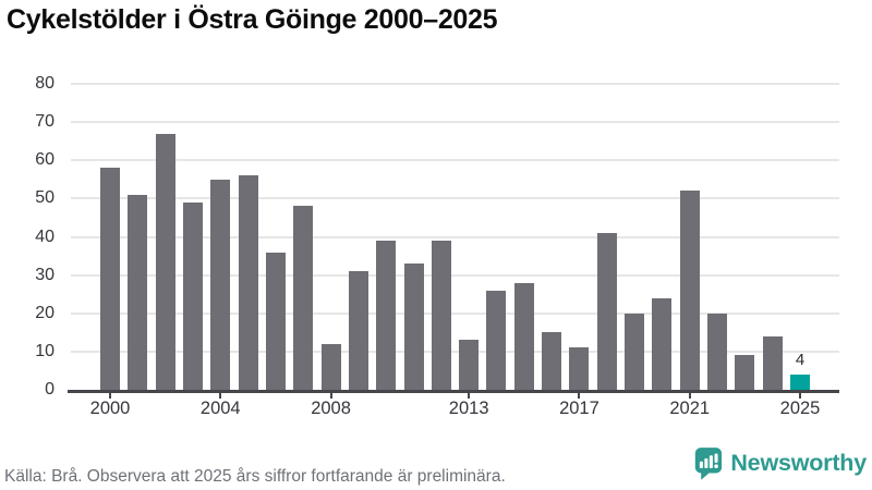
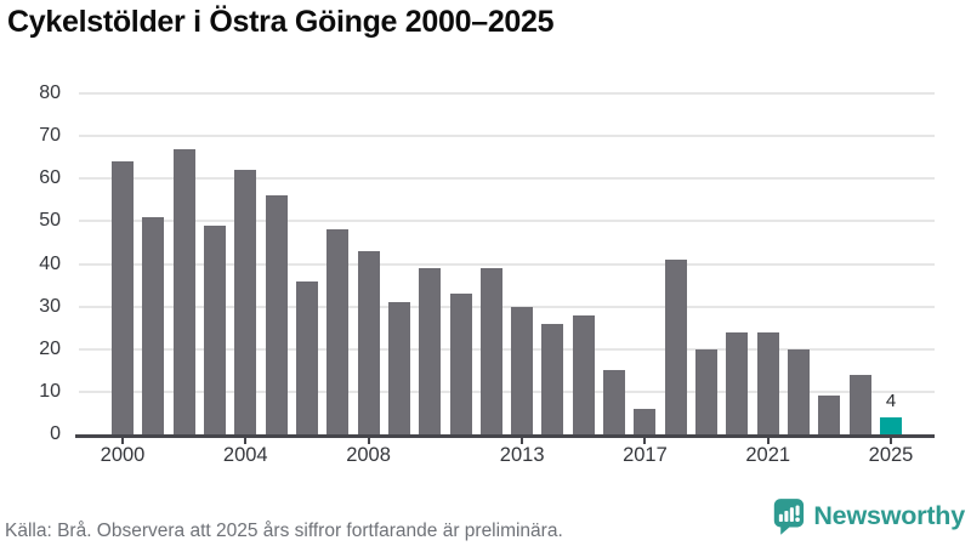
2000: 58 -> 64
2004: 55 -> 62
2008: 12 -> 43
2013: 13 -> 30
2017: 11 -> 6
2021: 52 -> 24
